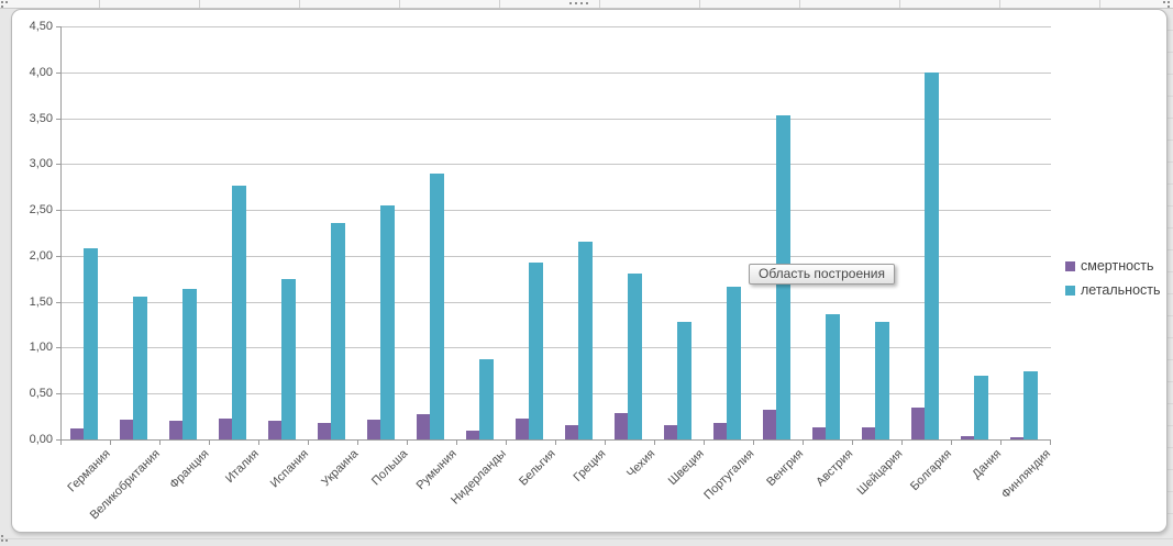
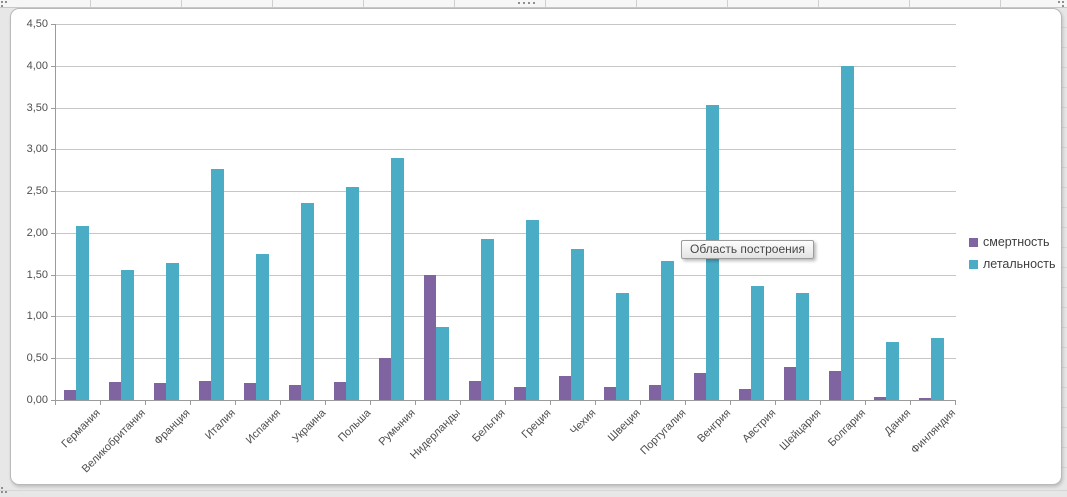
смертность/Румыния: 0,3 -> 0,5
смертность/Нидерланды: 0,1 -> 1,5
смертность/Шейцария: 0,1 -> 0,4
